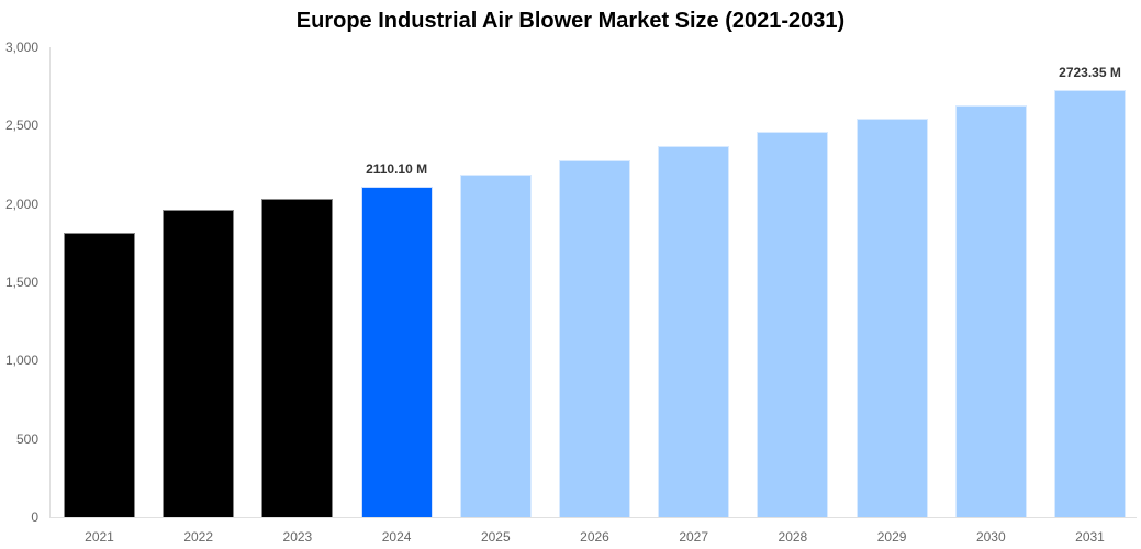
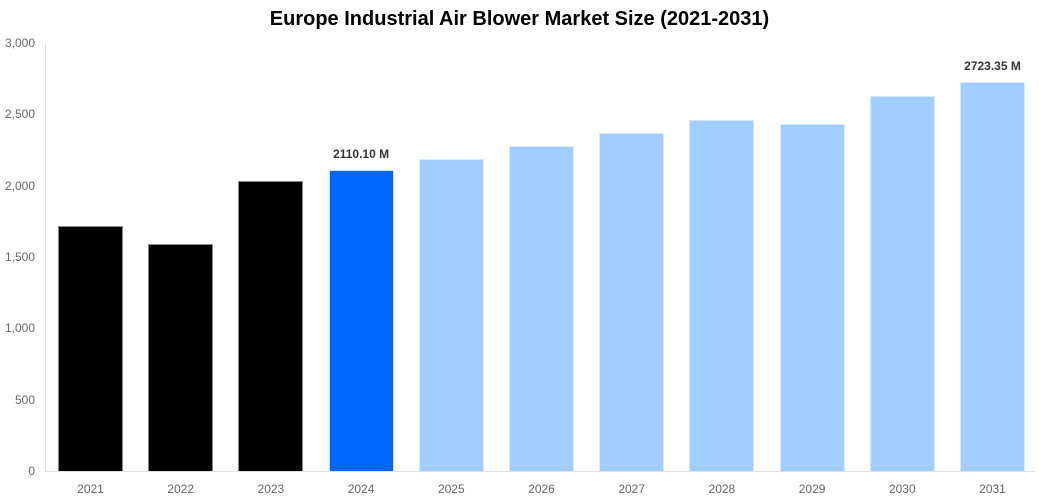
2021: 1810 -> 1720
2022: 1960 -> 1590
2029: 2550 -> 2430
